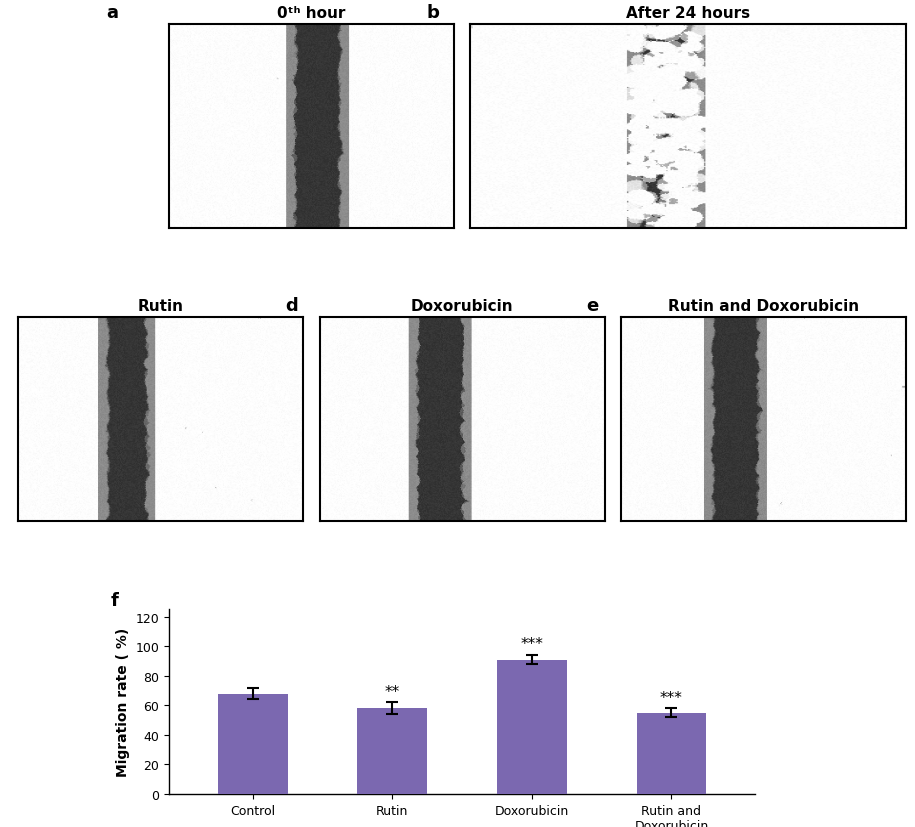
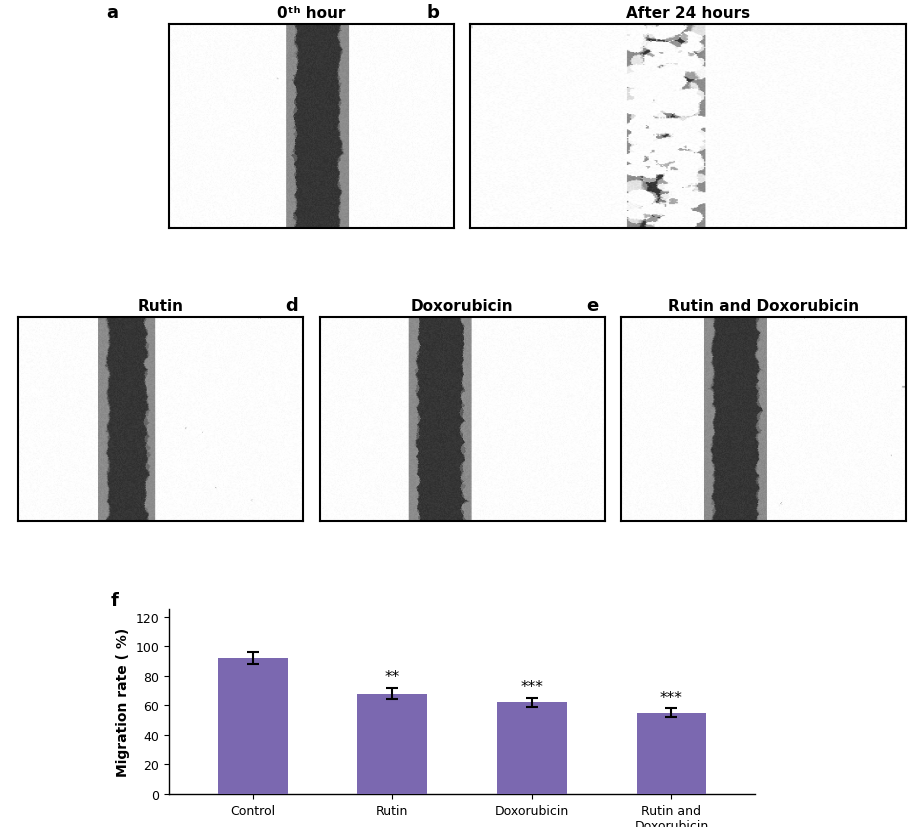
Control: 68 -> 92
Rutin: 58 -> 68
Doxorubicin: 91 -> 62
